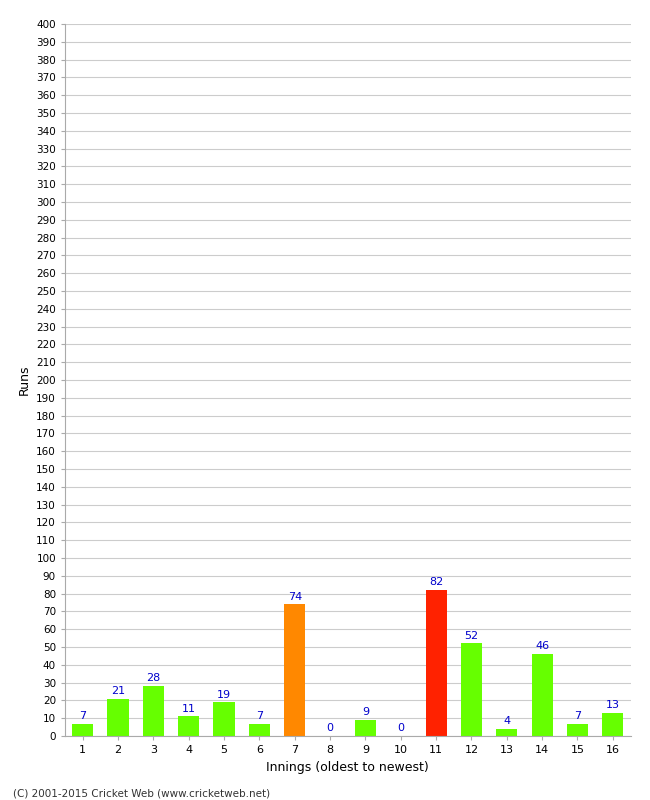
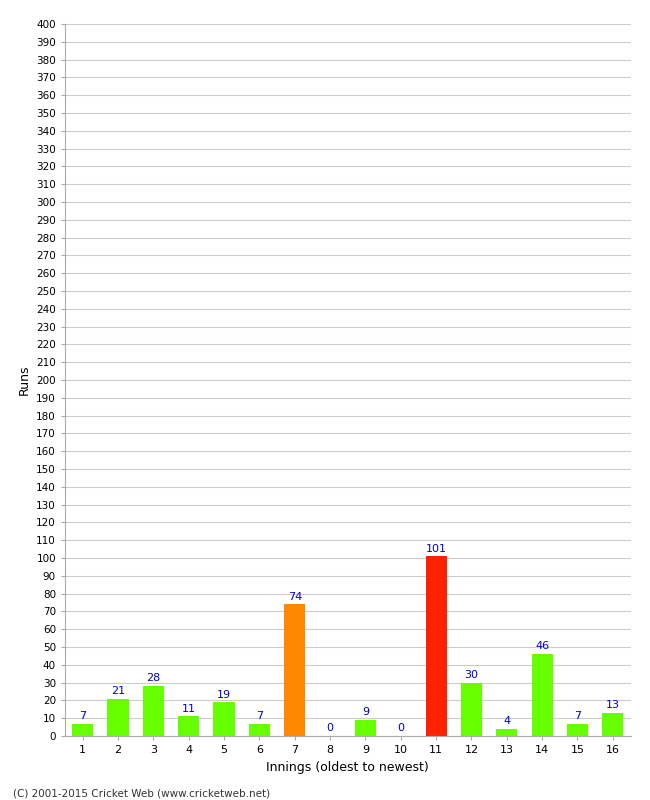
11: 82 -> 101
12: 52 -> 30
